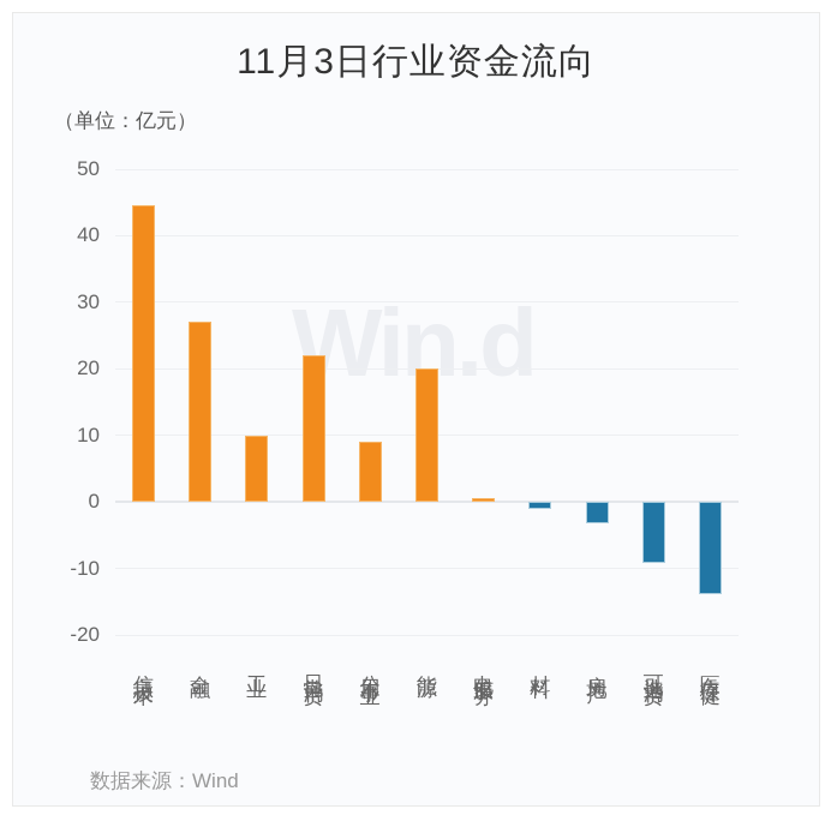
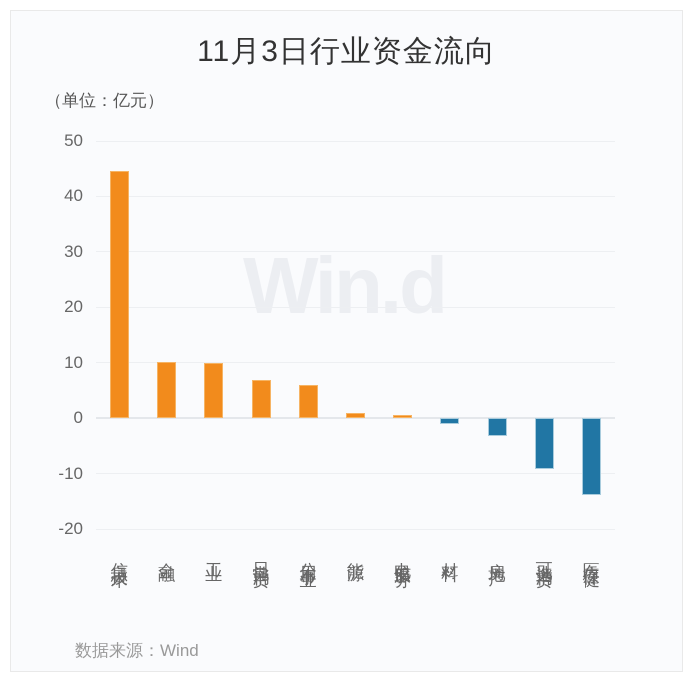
金融: 27 -> 10
日常消费: 22 -> 7
公用事业: 9 -> 6
能源: 20 -> 1
